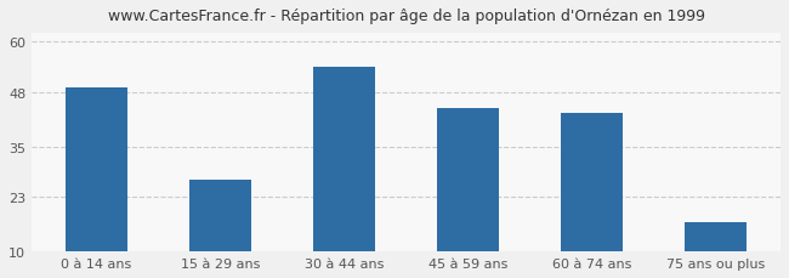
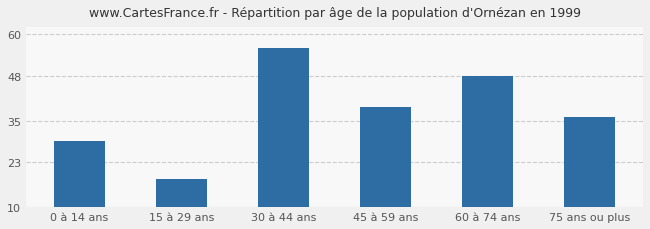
0 à 14 ans: 49 -> 29
15 à 29 ans: 27 -> 18
30 à 44 ans: 54 -> 56
45 à 59 ans: 44 -> 39
60 à 74 ans: 43 -> 48
75 ans ou plus: 17 -> 36
